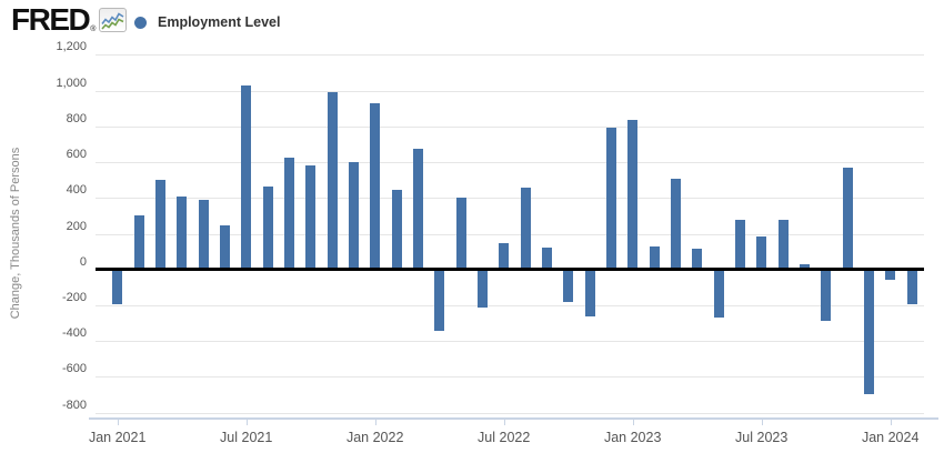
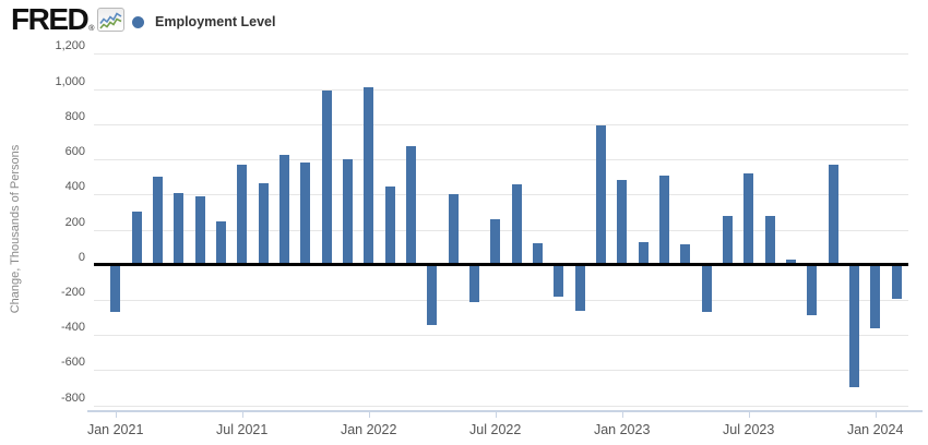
Jan 2021: -200 -> -270
Jul 2021: 1030 -> 570
Jan 2022: 930 -> 1010
Jul 2022: 150 -> 260
Jan 2023: 840 -> 480
Jul 2023: 180 -> 520
Jan 2024: -60 -> -360
